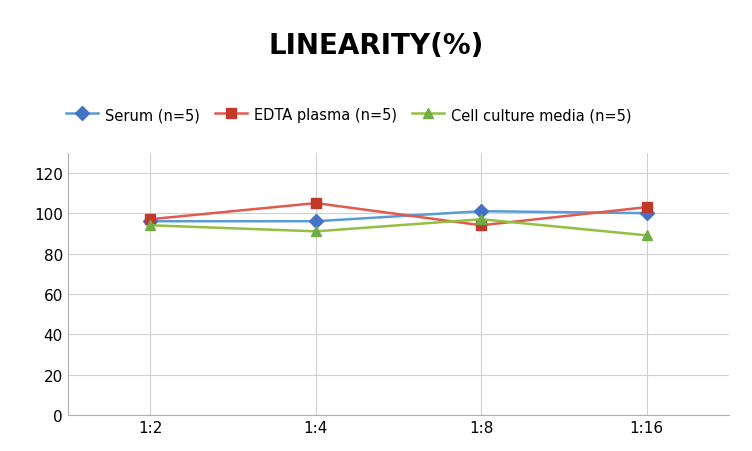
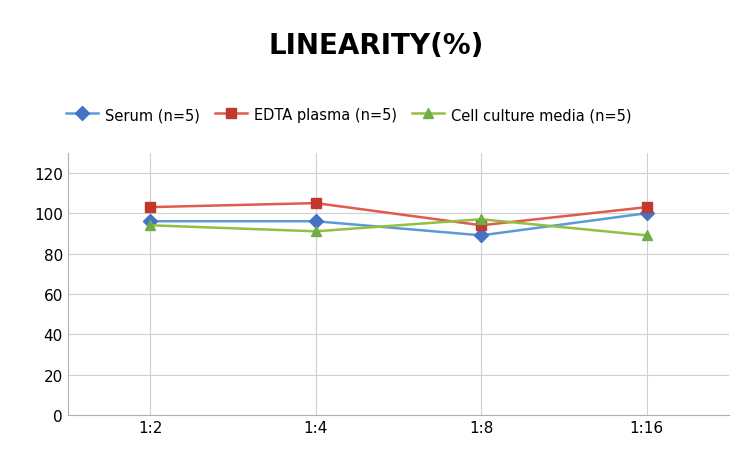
EDTA plasma (n=5)/1:2: 97 -> 103
Serum (n=5)/1:8: 101 -> 89
